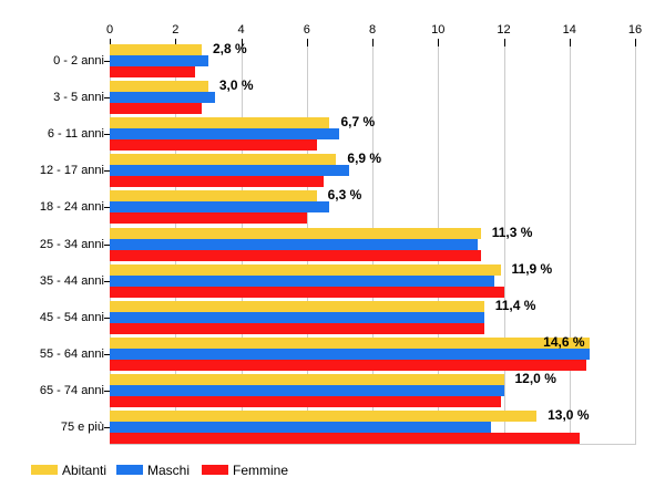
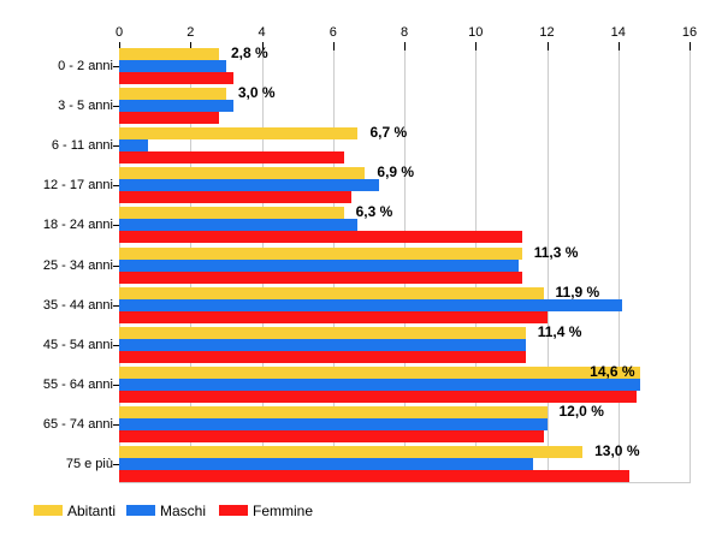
Femmine/0 - 2 anni: 2.6 -> 3.2
Maschi/6 - 11 anni: 7.0 -> 0.8
Femmine/18 - 24 anni: 6.0 -> 11.3
Maschi/35 - 44 anni: 11.7 -> 14.1
